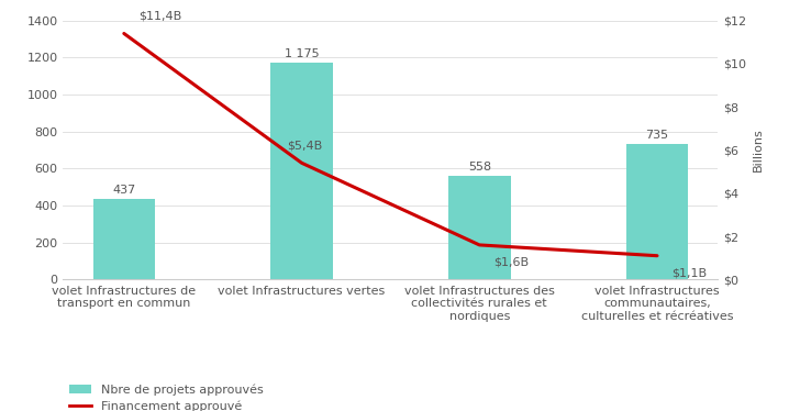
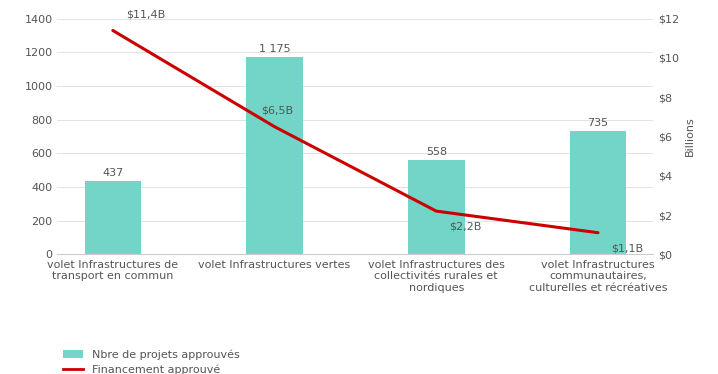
Financement approuvé/volet Infrastructures vertes: $5,4B -> $6,5B
Financement approuvé/volet Infrastructures des collectivités rurales et nordiques: $1,6B -> $2,2B
